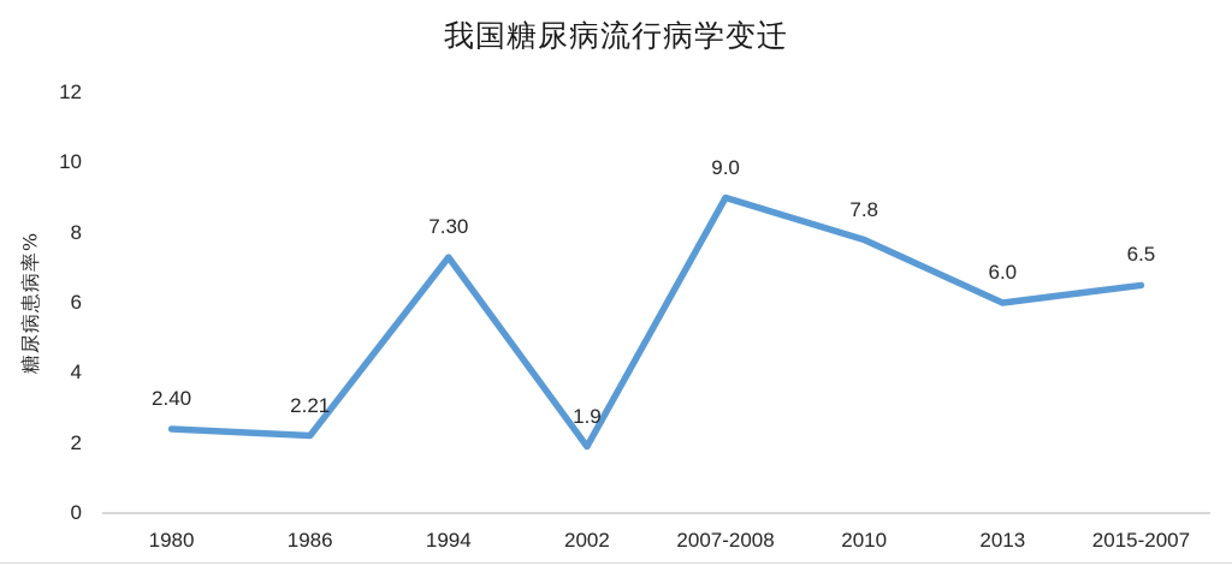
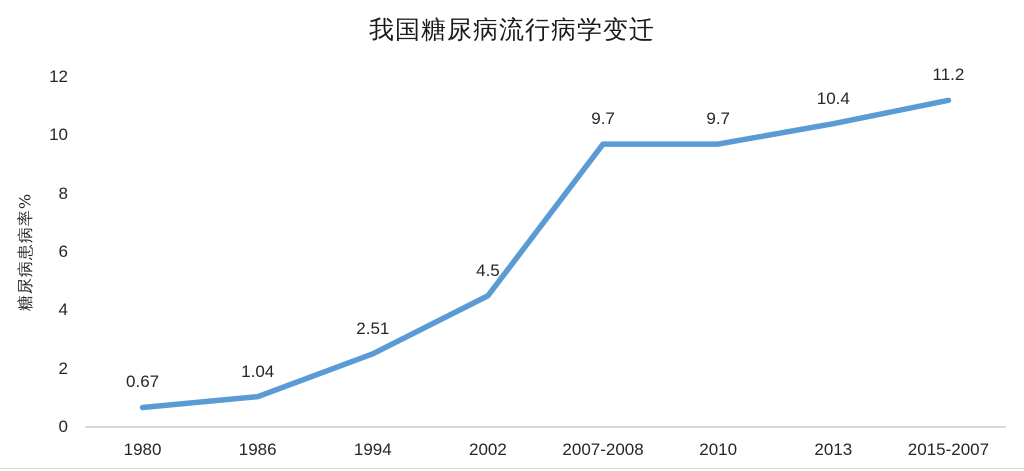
1980: 2.40 -> 0.67
1986: 2.21 -> 1.04
1994: 7.30 -> 2.51
2002: 1.9 -> 4.5
2007-2008: 9.0 -> 9.7
2010: 7.8 -> 9.7
2013: 6.0 -> 10.4
2015-2007: 6.5 -> 11.2
